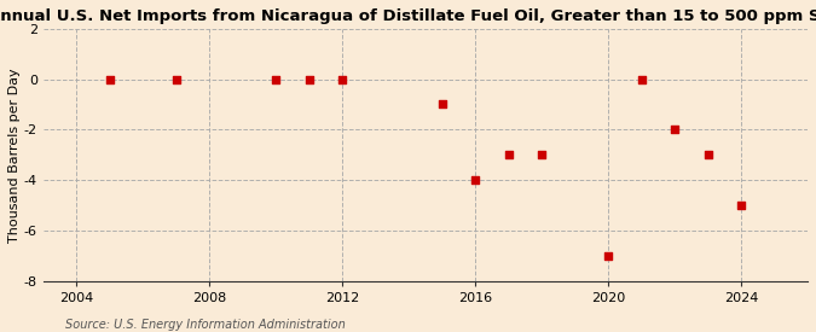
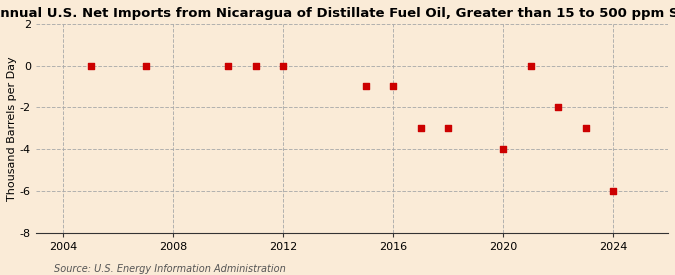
2016: -4 -> -1
2020: -7 -> -4
2024: -5 -> -6
